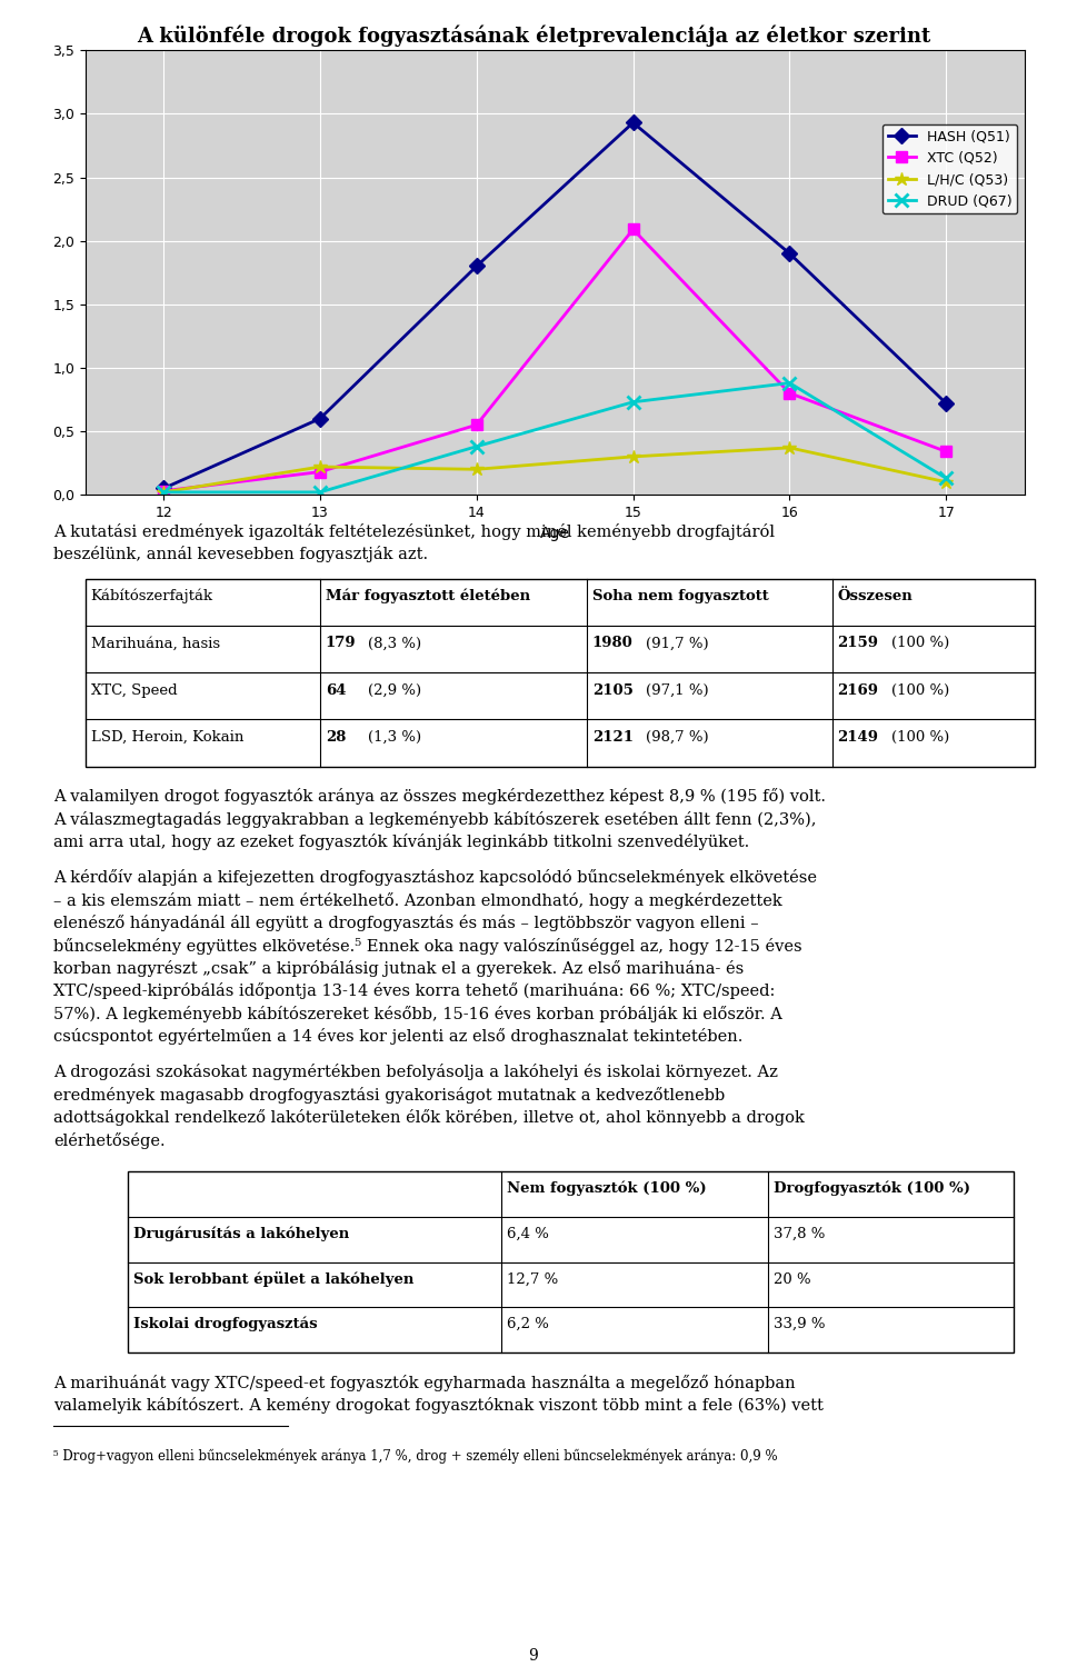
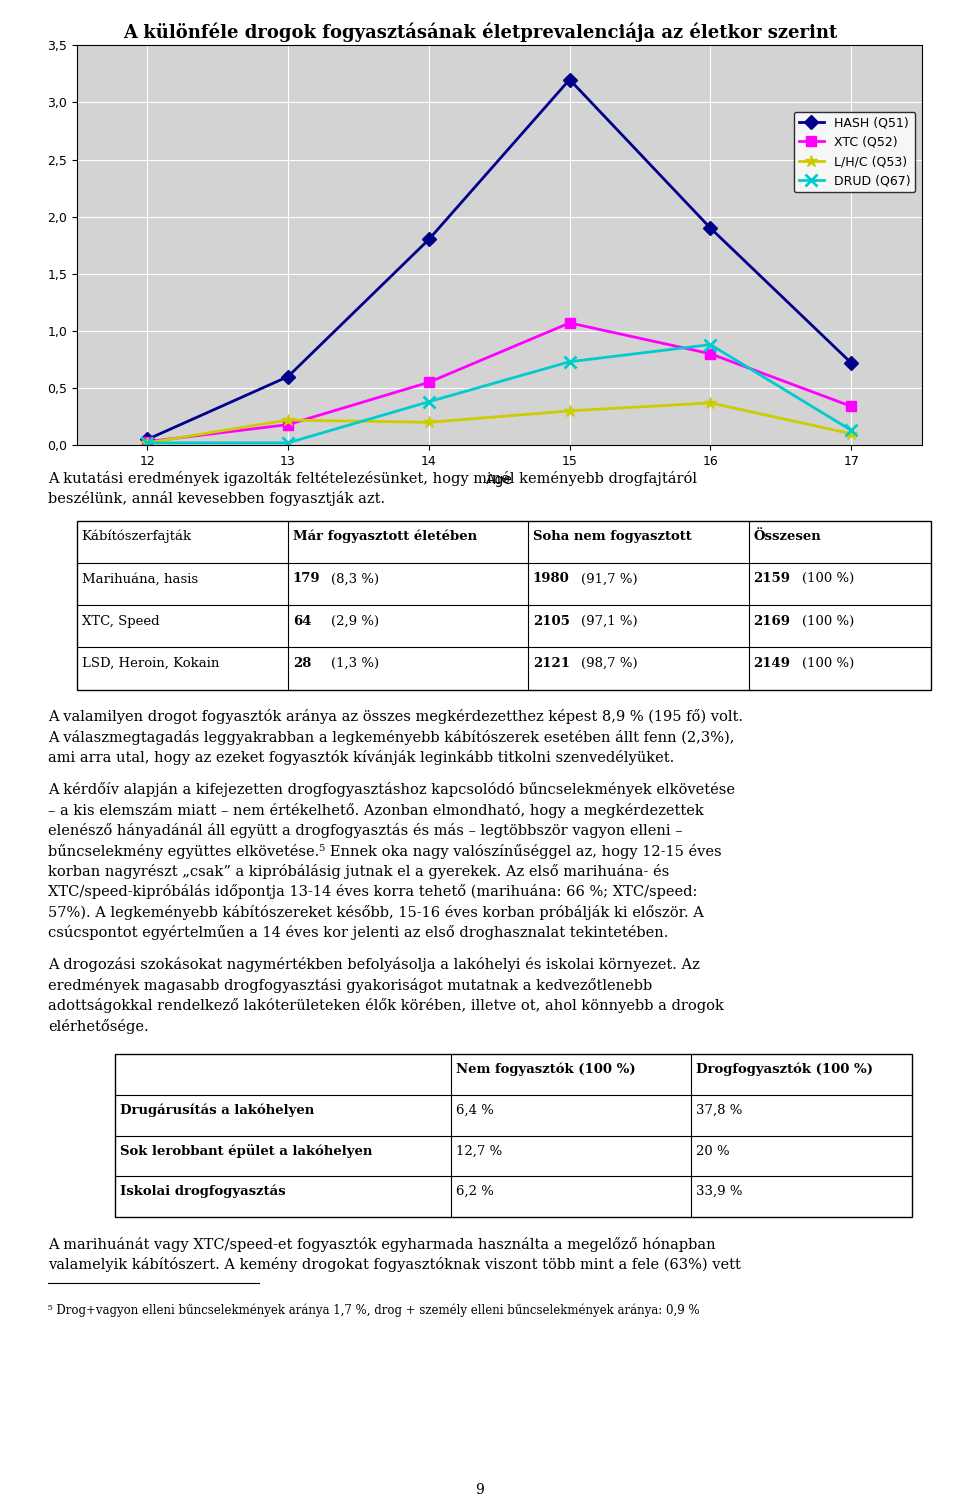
HASH (Q51)/15: 2,93 -> 3,20
XTC (Q52)/15: 2,09 -> 1,07
